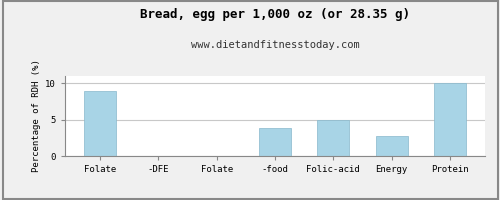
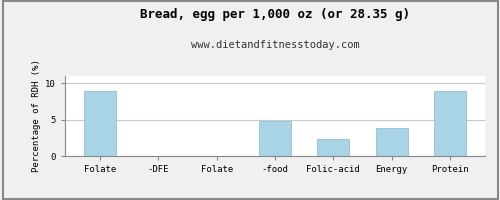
-food: 3.9 -> 4.8
Folic-acid: 5.0 -> 2.4
Energy: 2.8 -> 3.8
Protein: 10.0 -> 9.0
